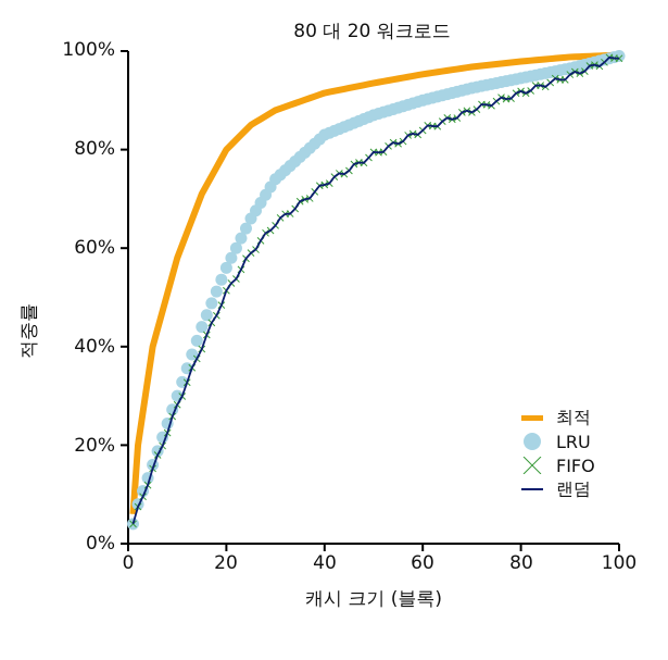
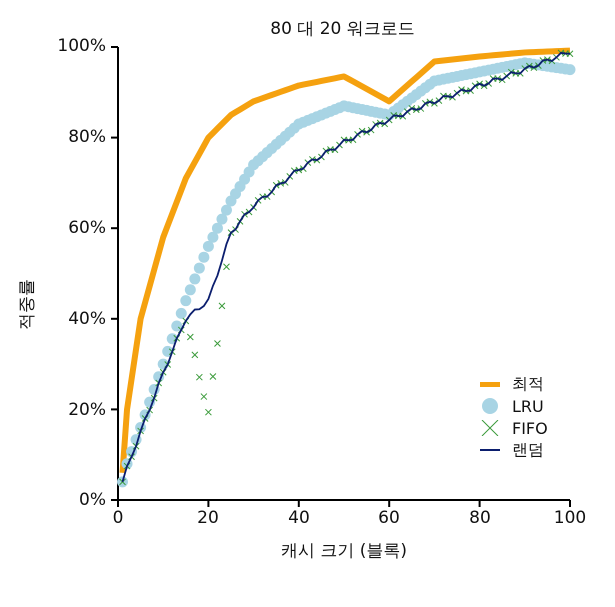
FIFO/20: 51% -> 19%
랜덤/20: 51% -> 44%
최적/60: 95% -> 88%
LRU/60: 90% -> 85%
LRU/100: 99% -> 95%
